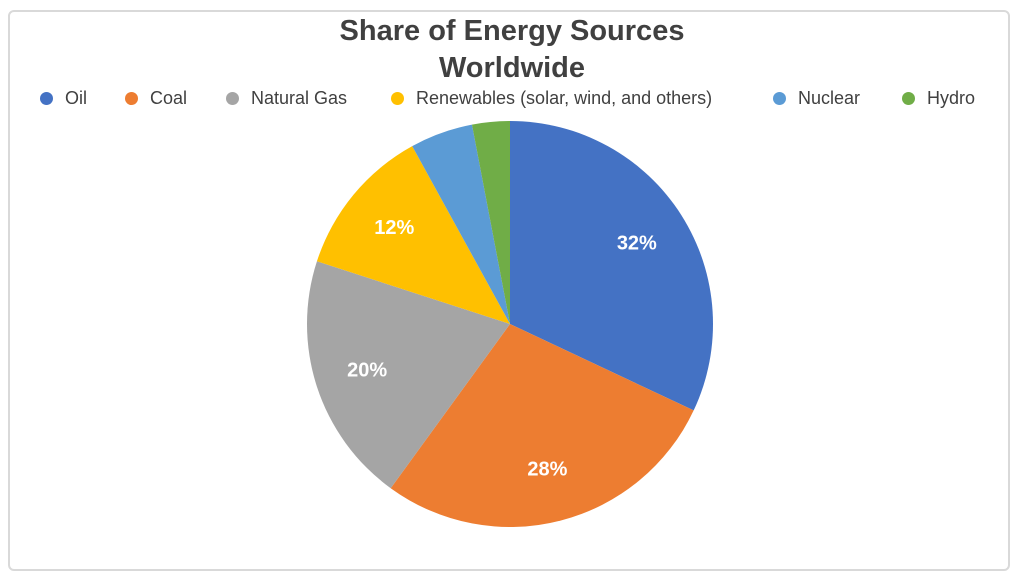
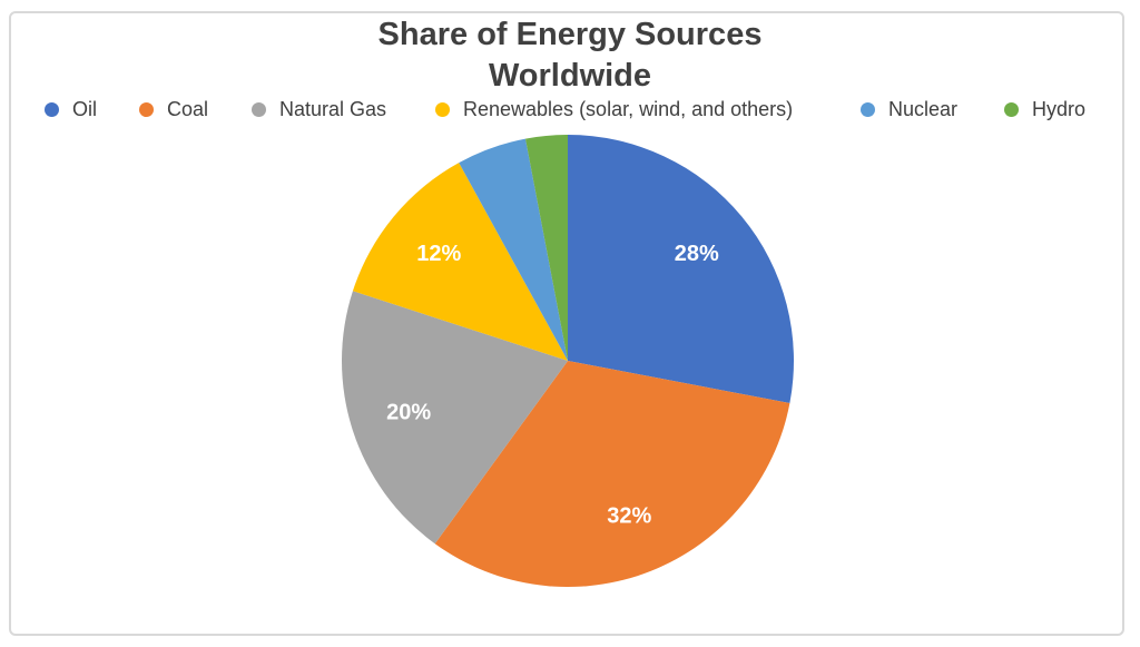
Oil: 32% -> 28%
Coal: 28% -> 32%
